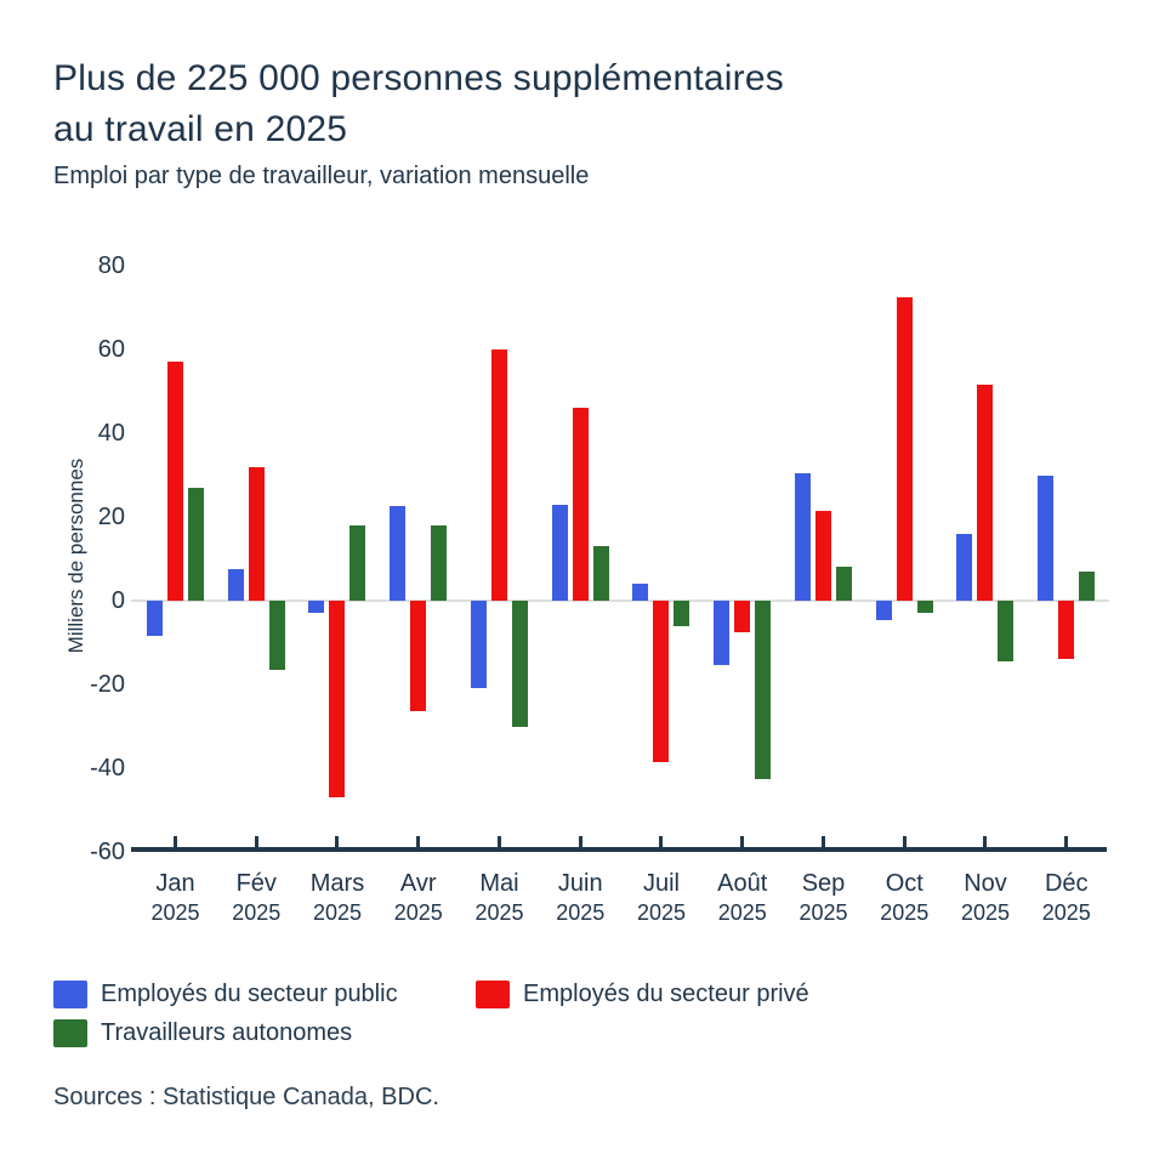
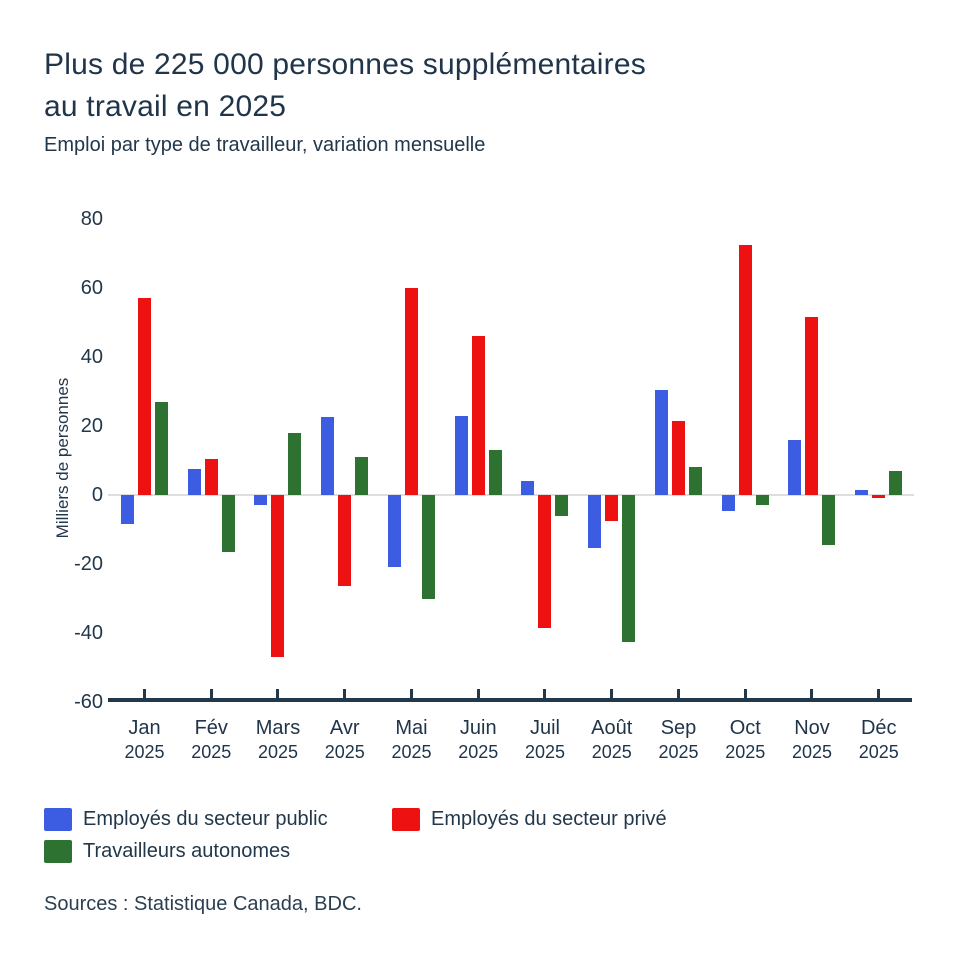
Employés du secteur privé/Fév: 32 -> 10
Travailleurs autonomes/Avr: 18 -> 11
Employés du secteur public/Déc: 30 -> 2
Employés du secteur privé/Déc: -14 -> -1
